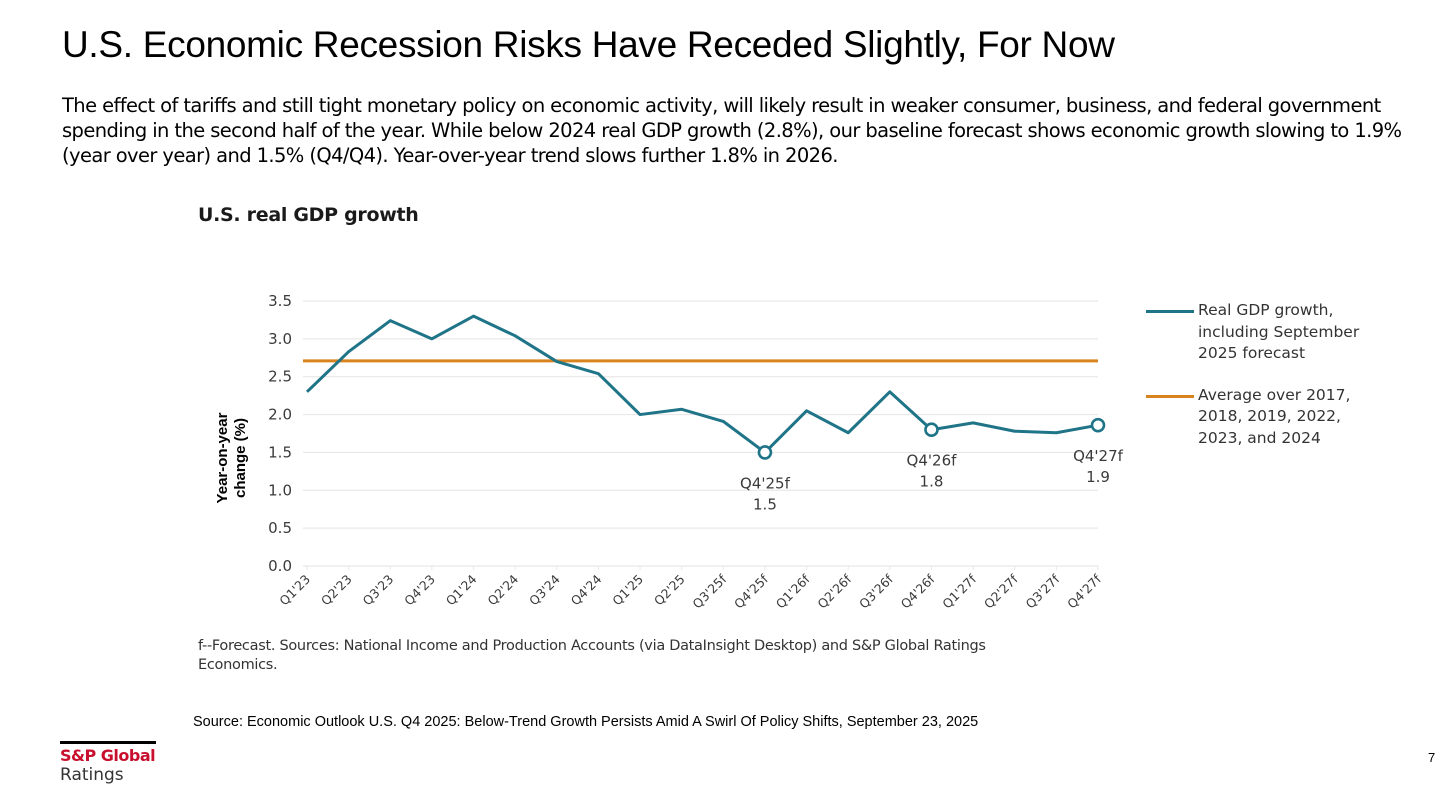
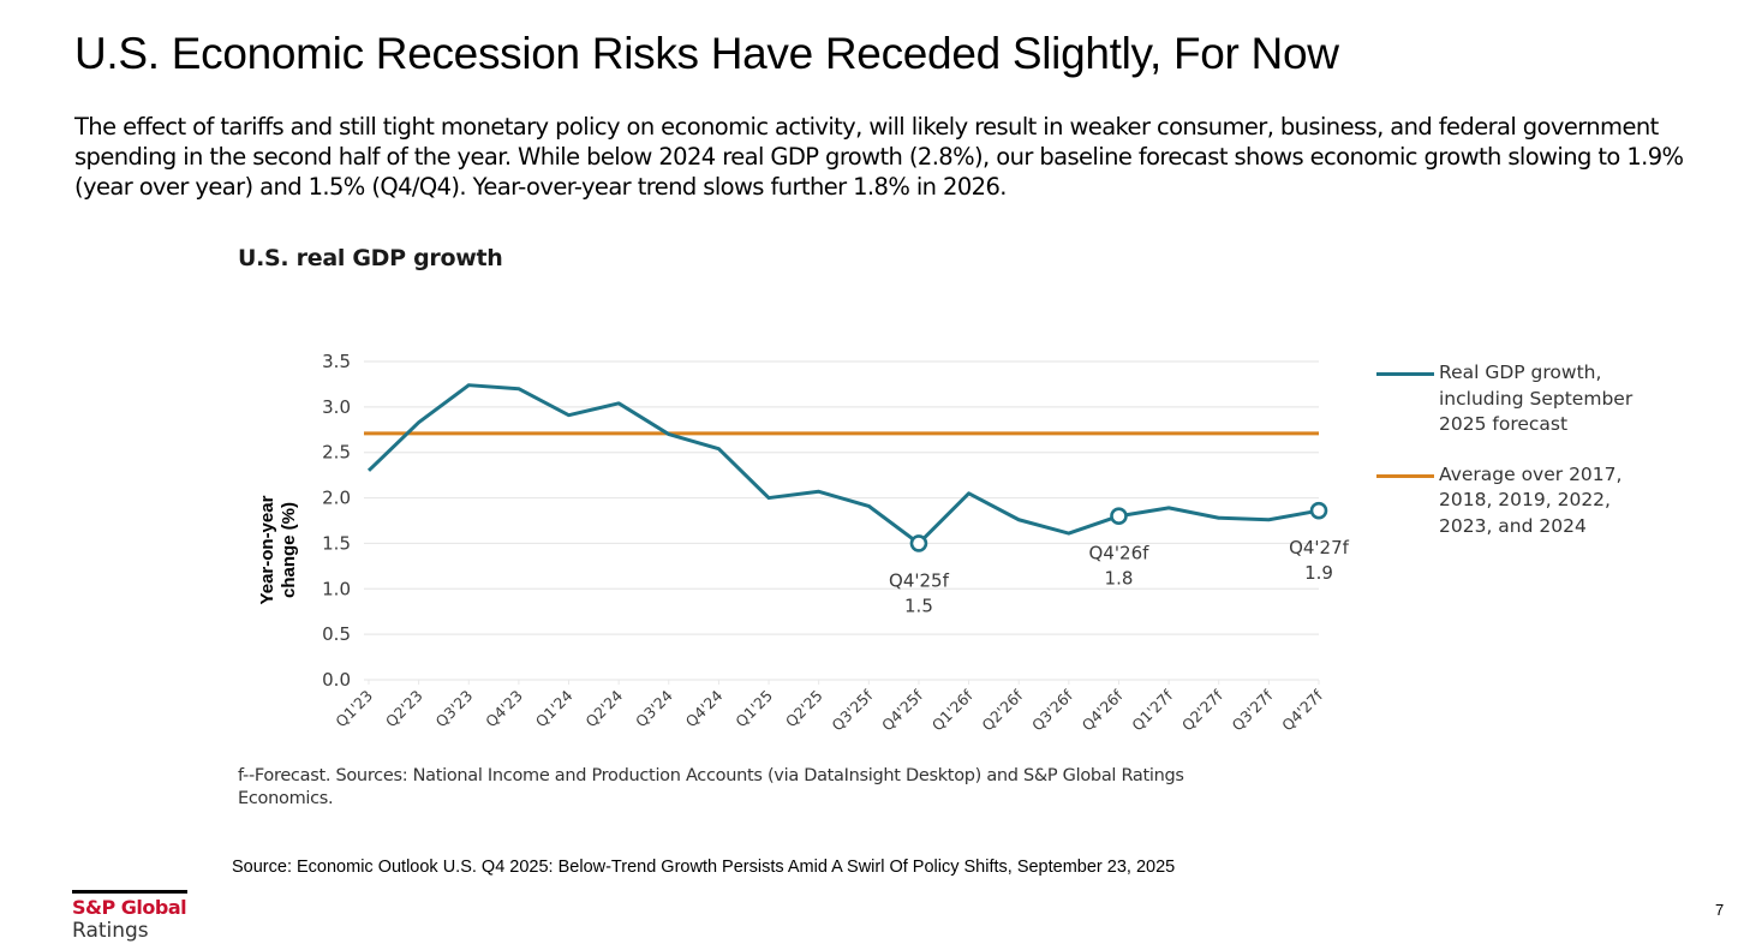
Real GDP growth, including September 2025 forecast/Q4'23: 3.0 -> 3.2
Real GDP growth, including September 2025 forecast/Q1'24: 3.3 -> 2.9
Average over 2017, 2018, 2019, 2022, 2023, and 2024/Q4'25f: 2.1 -> 2.7
Average over 2017, 2018, 2019, 2022, 2023, and 2024/Q2'26f: 2.6 -> 2.7
Real GDP growth, including September 2025 forecast/Q3'26f: 2.3 -> 1.6
Average over 2017, 2018, 2019, 2022, 2023, and 2024/Q4'26f: 2.9 -> 2.7
